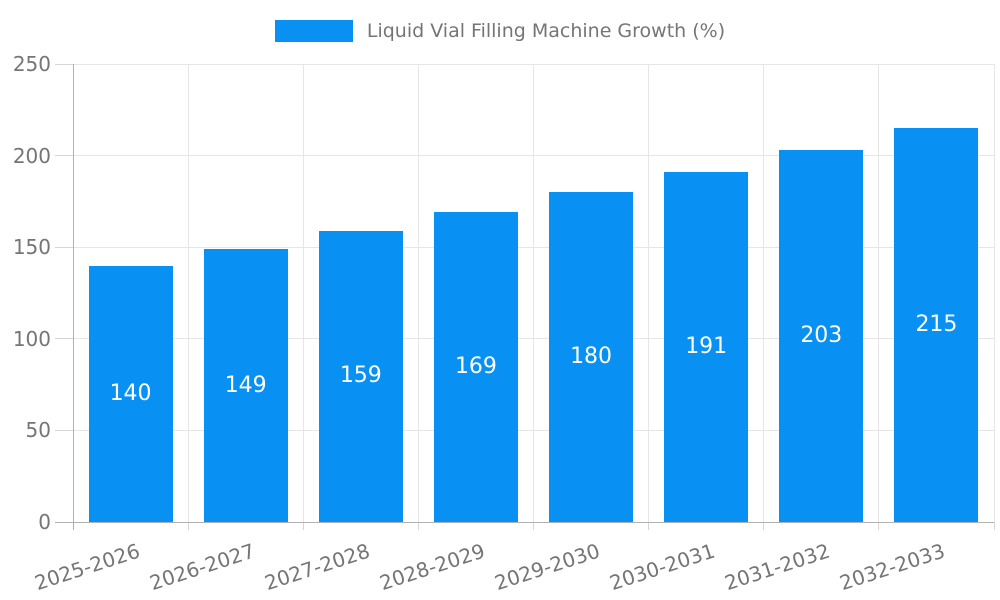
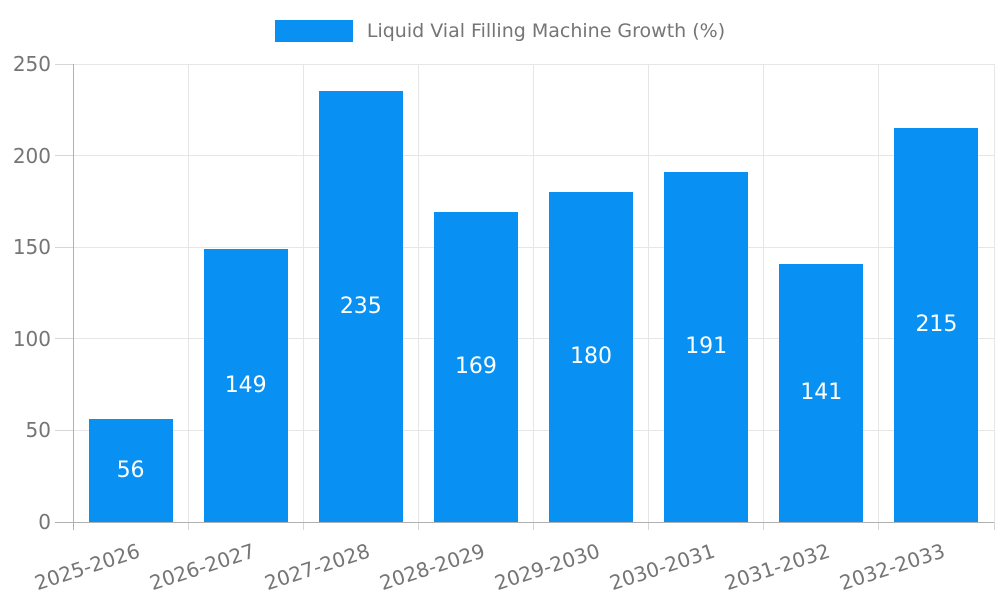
2025-2026: 140 -> 56
2027-2028: 159 -> 235
2031-2032: 203 -> 141
